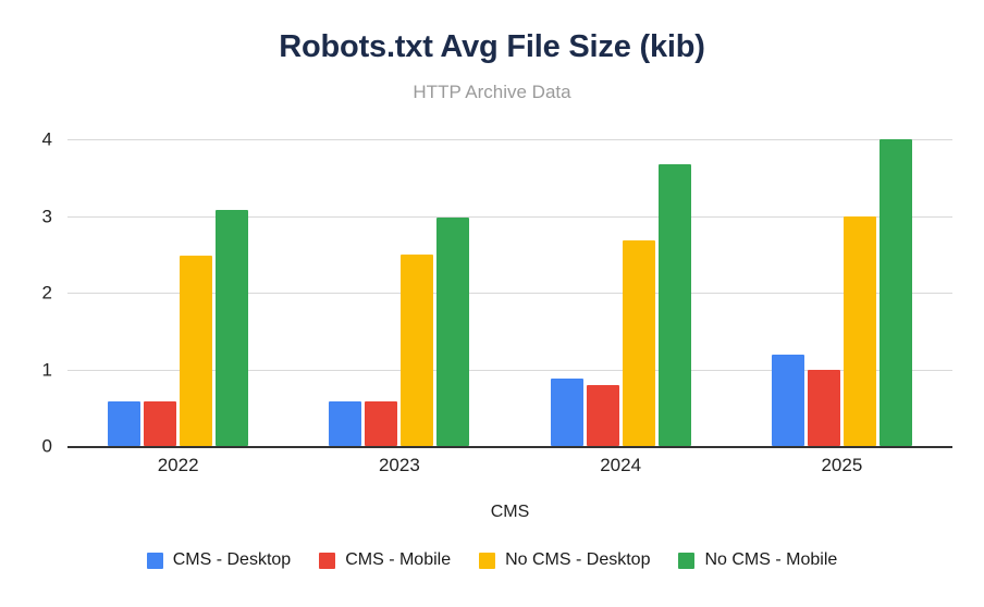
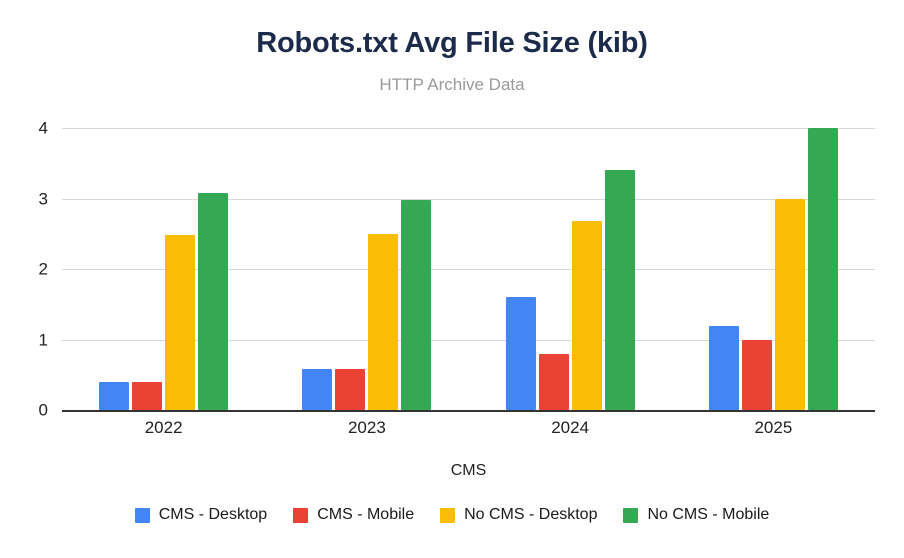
CMS - Desktop/2022: 0.6 -> 0.4
CMS - Mobile/2022: 0.6 -> 0.4
CMS - Desktop/2024: 0.9 -> 1.6
No CMS - Mobile/2024: 3.7 -> 3.4
